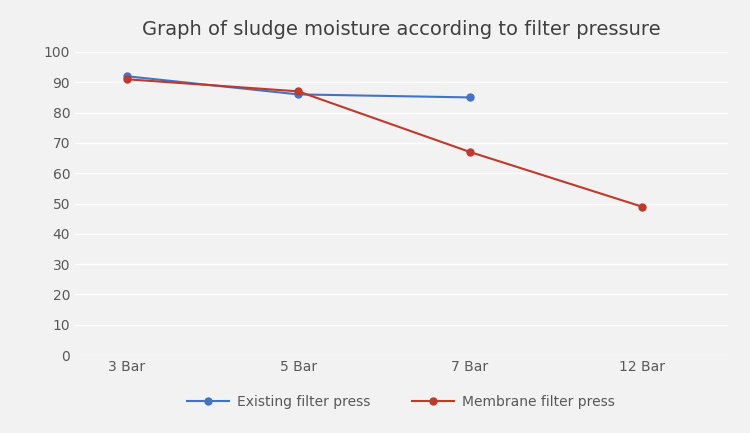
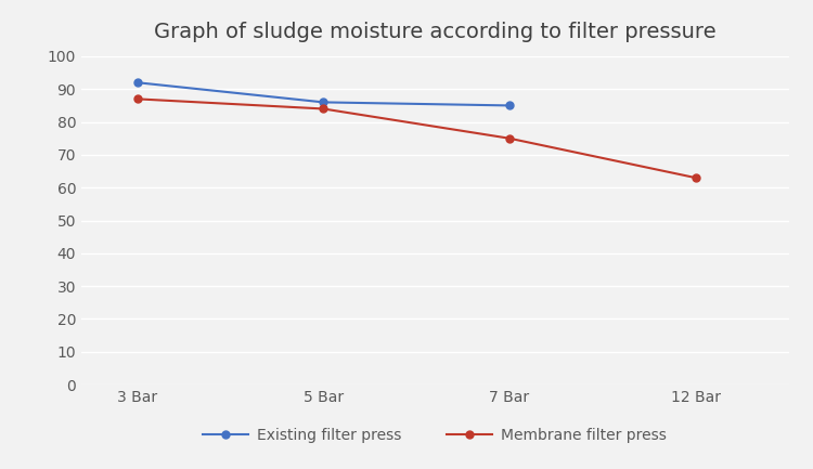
Membrane filter press/3 Bar: 91 -> 87
Membrane filter press/5 Bar: 87 -> 84
Membrane filter press/7 Bar: 67 -> 75
Membrane filter press/12 Bar: 49 -> 63
